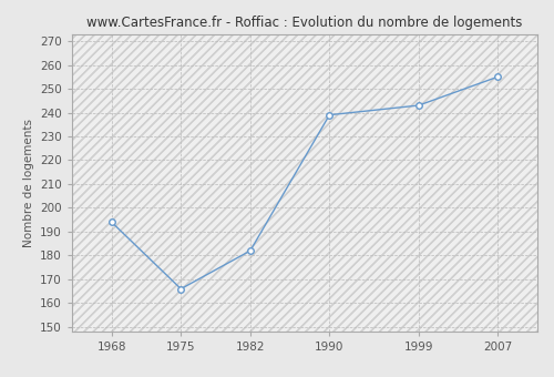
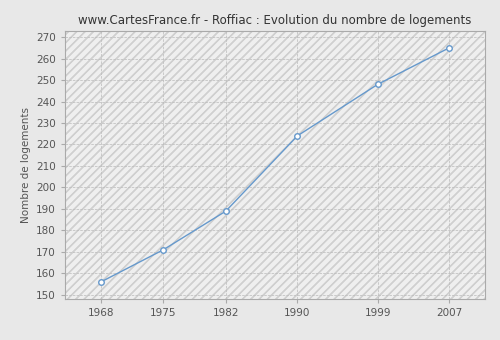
1968: 194 -> 156
1975: 166 -> 171
1982: 182 -> 189
1990: 239 -> 224
1999: 243 -> 248
2007: 255 -> 265
